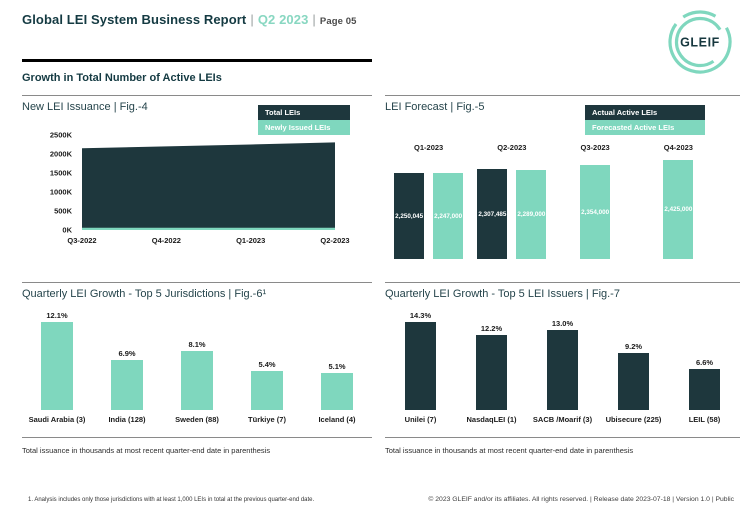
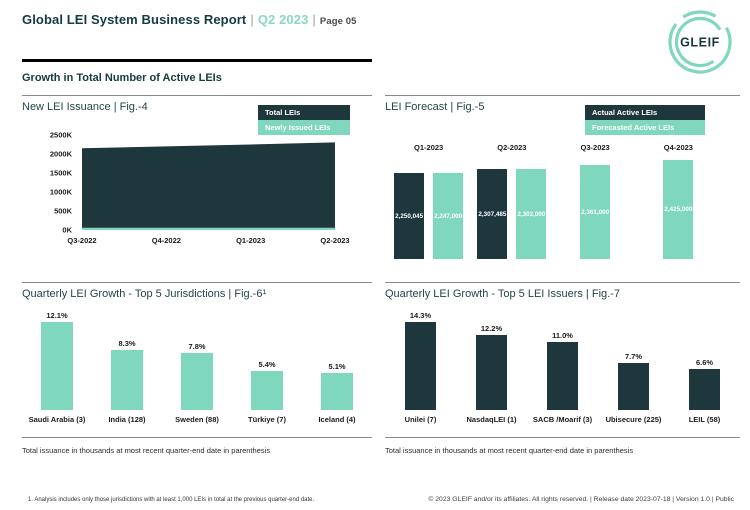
LEI Forecast | Fig.-5/Forecasted Active LEIs/Q2-2023: 2,289,000 -> 2,302,000
LEI Forecast | Fig.-5/Forecasted Active LEIs/Q3-2023: 2,354,000 -> 2,361,000
Quarterly LEI Growth - Top 5 Jurisdictions | Fig.-6¹/India (128): 6.9% -> 8.3%
Quarterly LEI Growth - Top 5 Jurisdictions | Fig.-6¹/Sweden (88): 8.1% -> 7.8%
Quarterly LEI Growth - Top 5 LEI Issuers | Fig.-7/SACB /Moarif (3): 13.0% -> 11.0%
Quarterly LEI Growth - Top 5 LEI Issuers | Fig.-7/Ubisecure (225): 9.2% -> 7.7%
